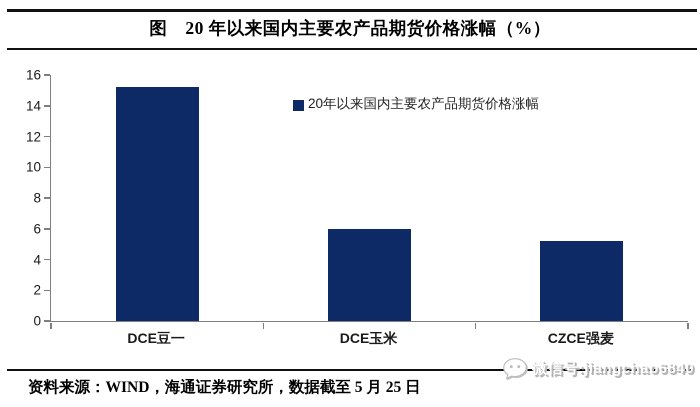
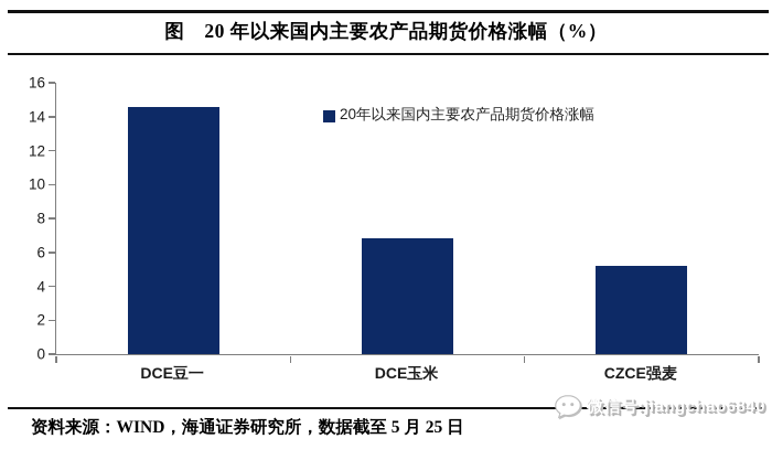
DCE豆一: 15.2 -> 14.6
DCE玉米: 6.0 -> 6.8
